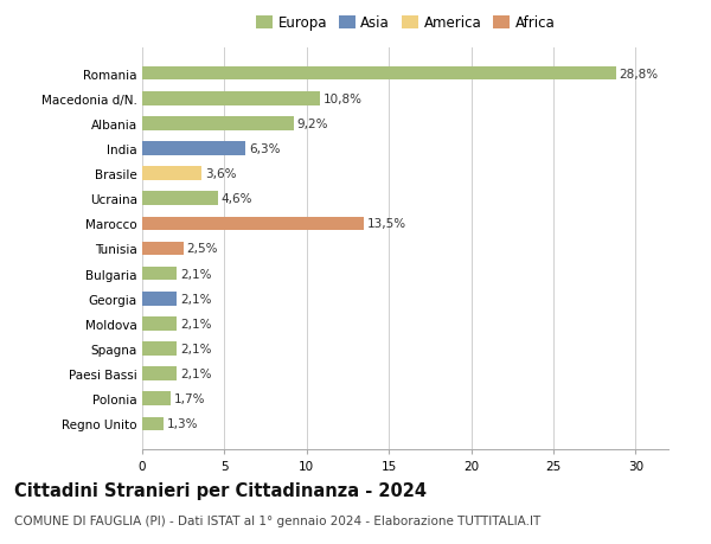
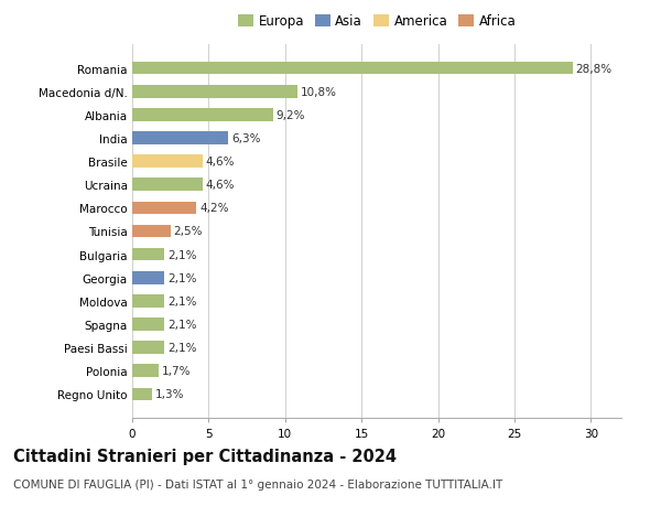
Brasile: 3,6% -> 4,6%
Marocco: 13,5% -> 4,2%
